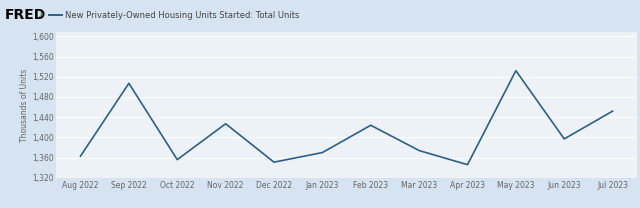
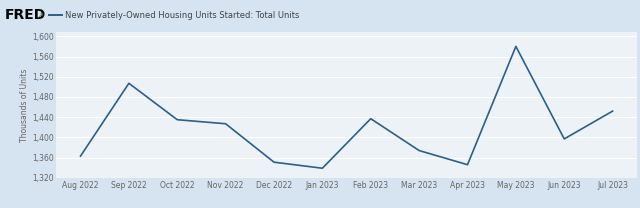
Oct 2022: 1,356 -> 1,435
Jan 2023: 1,370 -> 1,339
Feb 2023: 1,424 -> 1,437
May 2023: 1,532 -> 1,580
